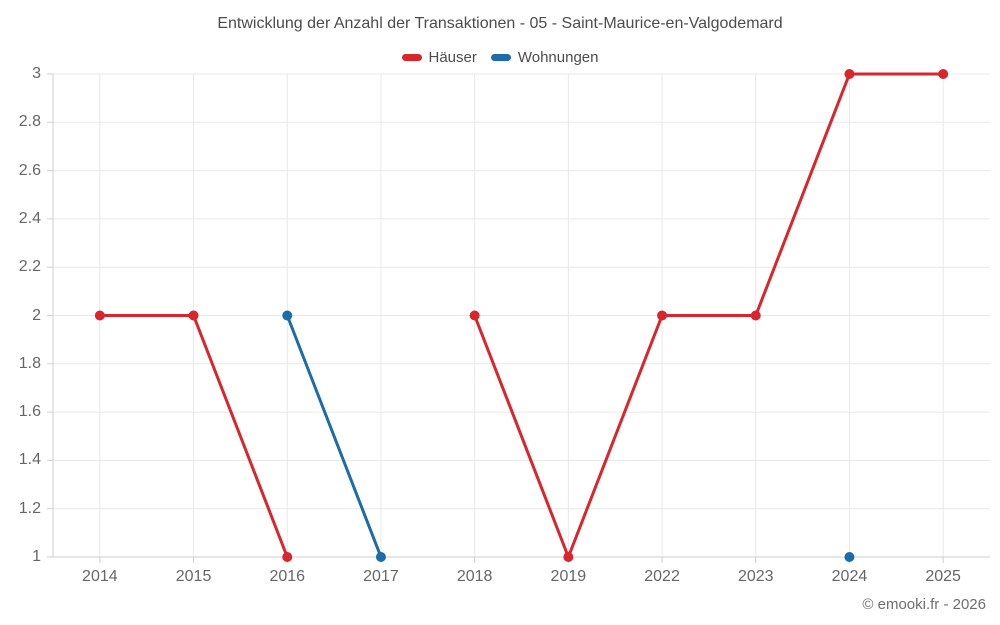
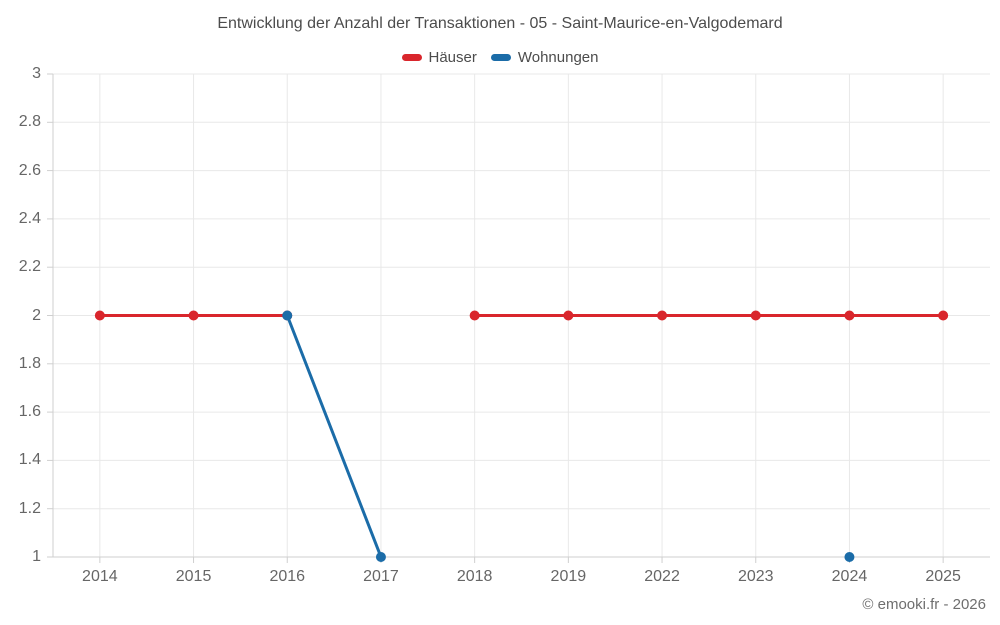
Häuser/2016: 1 -> 2
Häuser/2019: 1 -> 2
Häuser/2024: 3 -> 2
Häuser/2025: 3 -> 2
